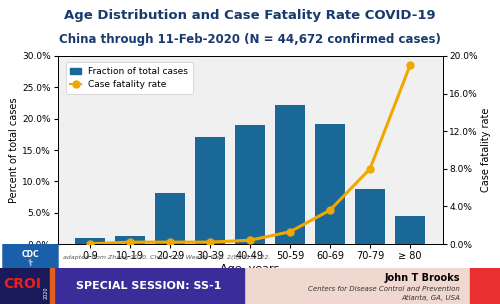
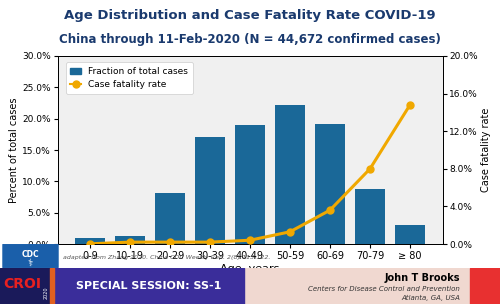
Fraction of total cases/≥ 80: 4.4% -> 3.0%
Case fatality rate/≥ 80: 19.0% -> 14.8%
